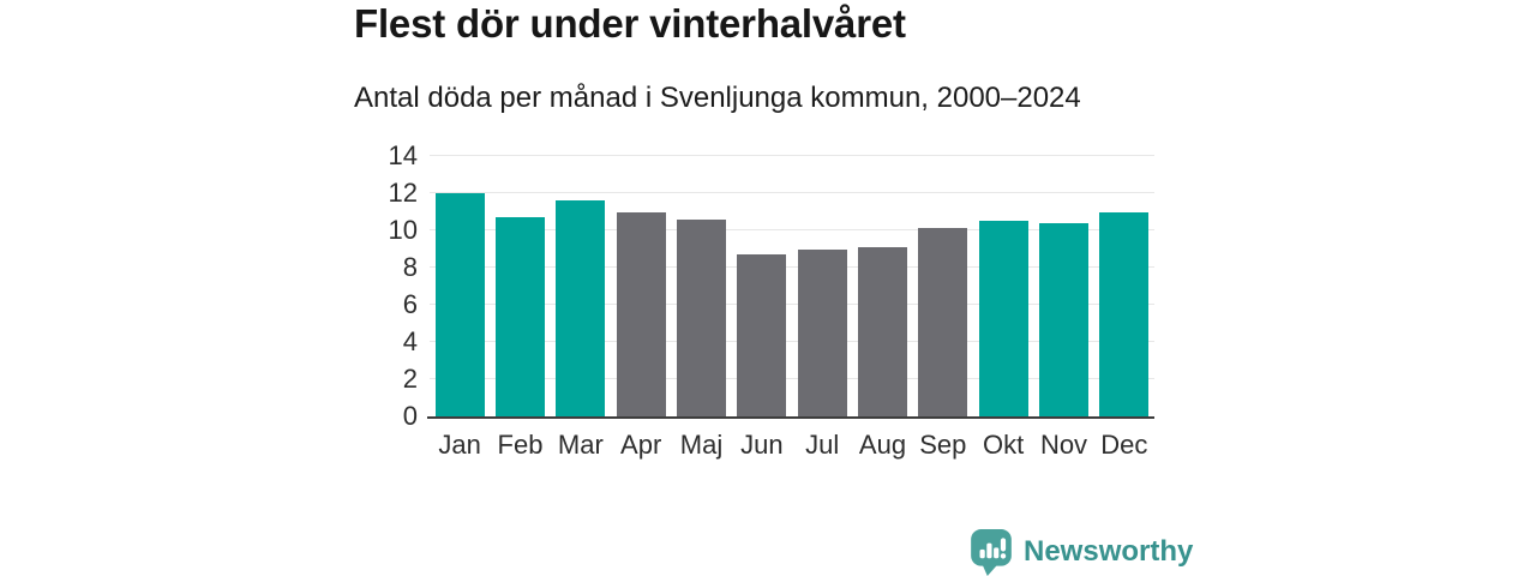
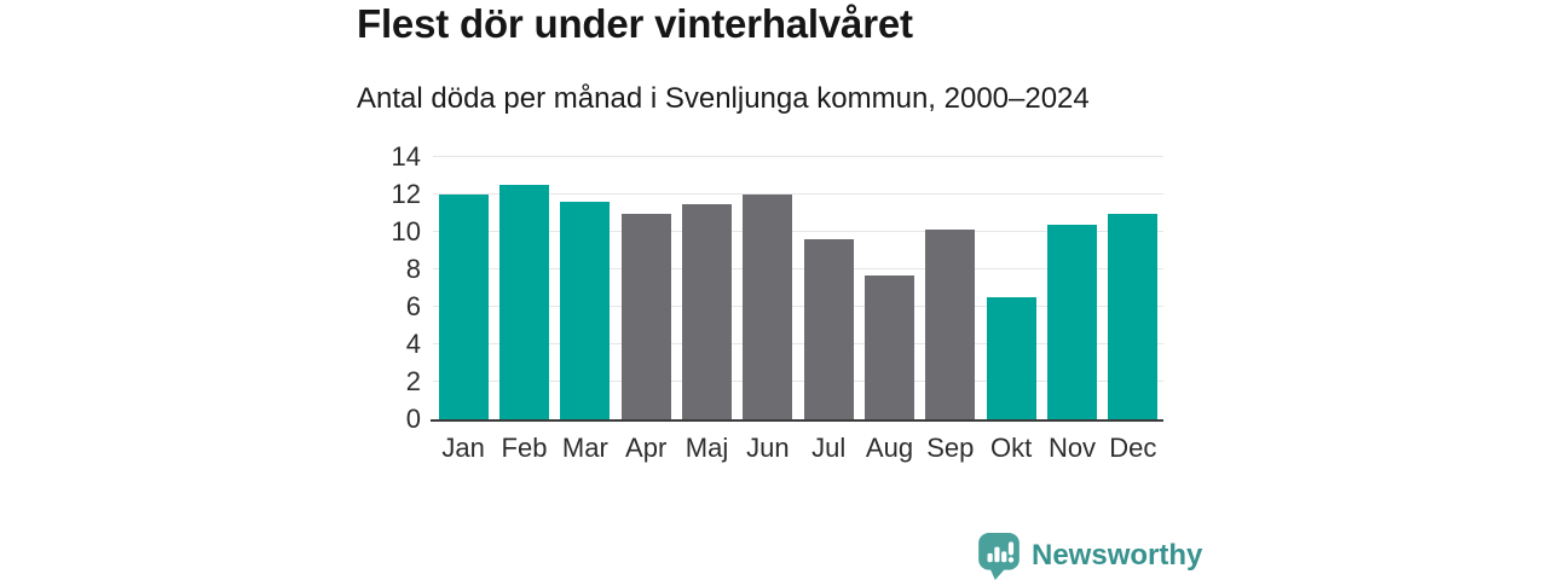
Feb: 10.7 -> 12.5
Maj: 10.6 -> 11.5
Jun: 8.7 -> 12.0
Jul: 9.0 -> 9.6
Aug: 9.1 -> 7.7
Okt: 10.5 -> 6.5
